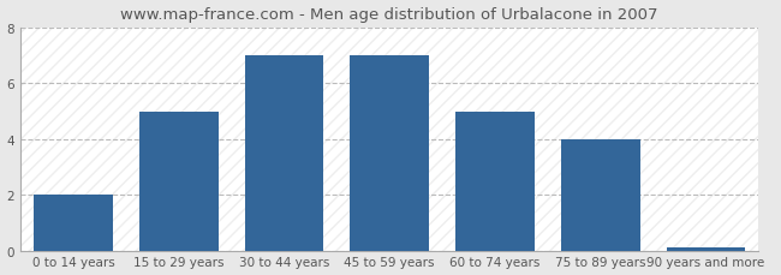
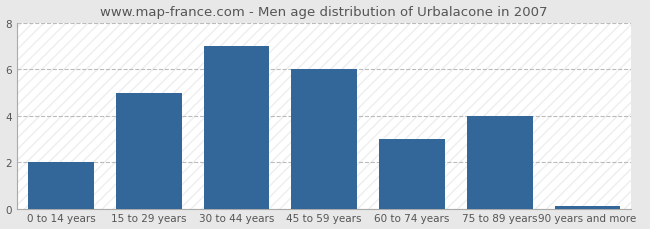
45 to 59 years: 7.0 -> 6.0
60 to 74 years: 5.0 -> 3.0
